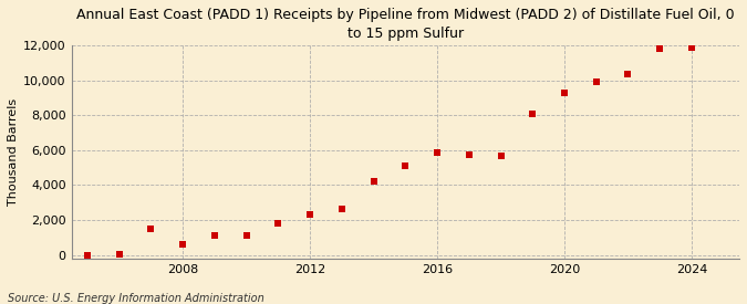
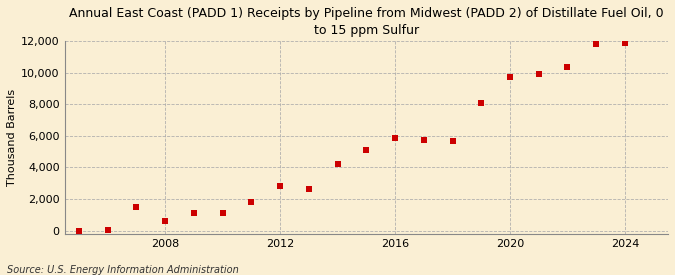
2012: 2,400 -> 2,800
2020: 9,300 -> 9,700
